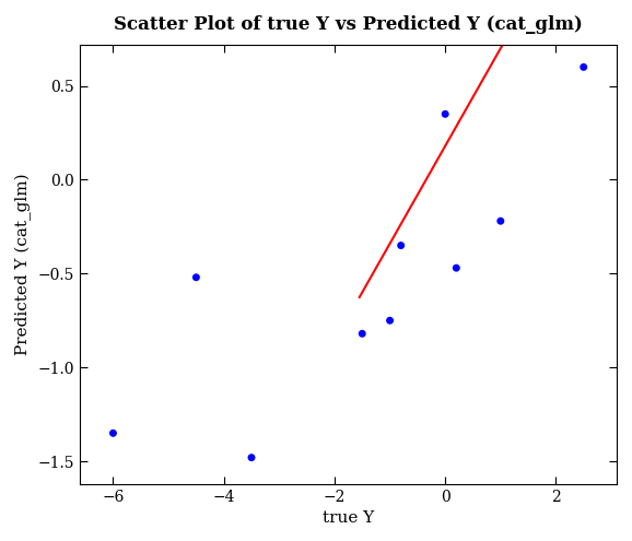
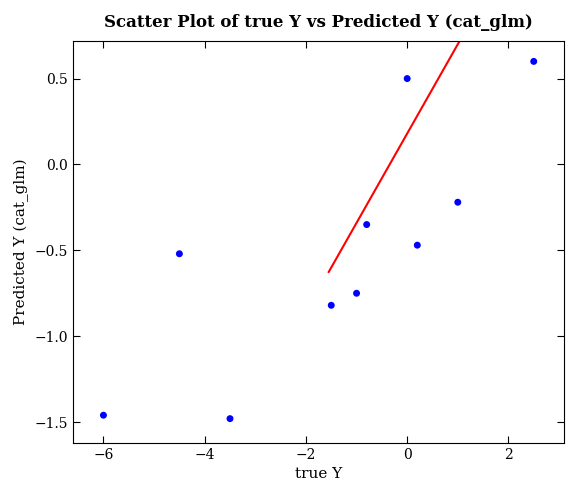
−6: -1.35 -> -1.46
0: 0.35 -> 0.50
